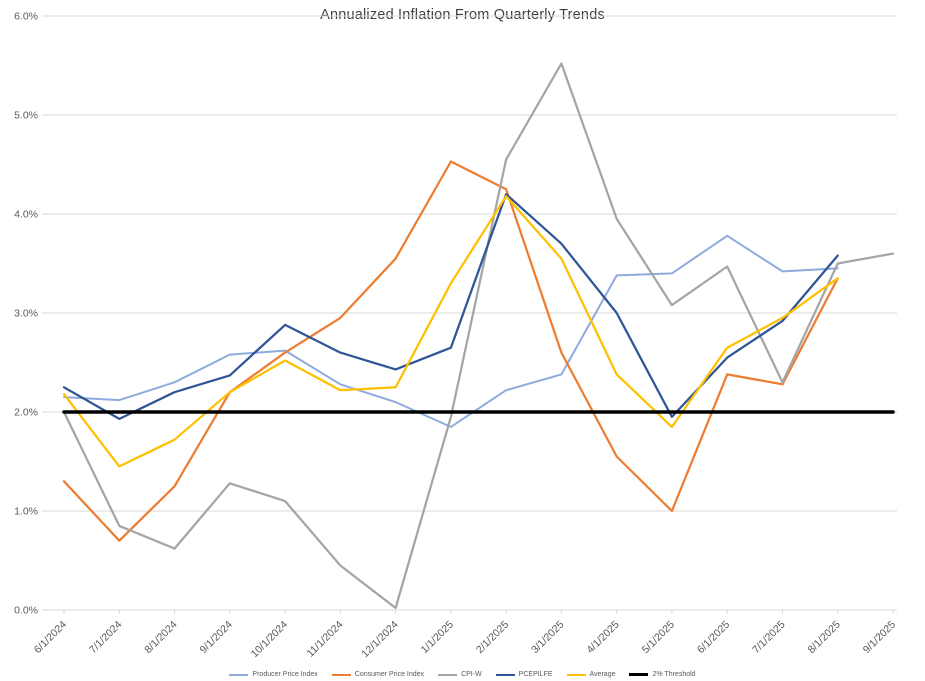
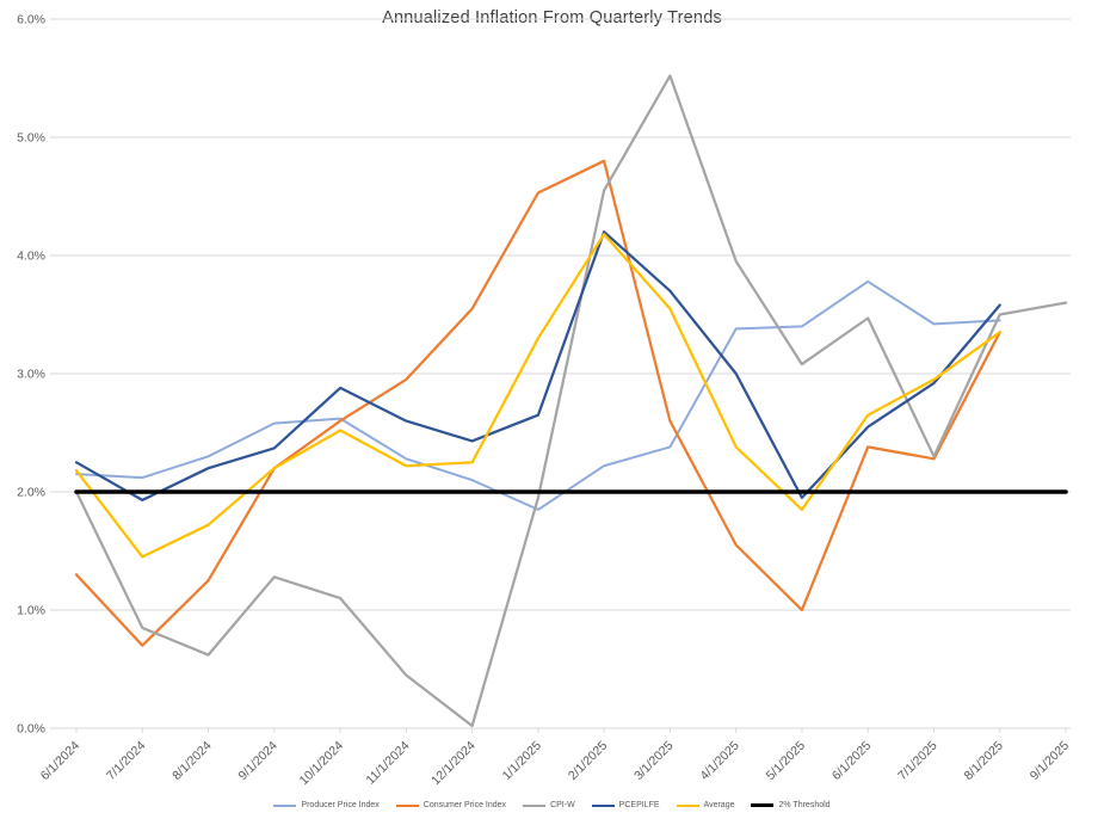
Consumer Price Index/2/1/2025: 4.2% -> 4.8%
